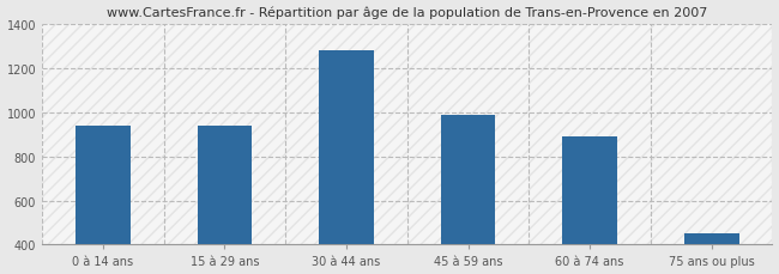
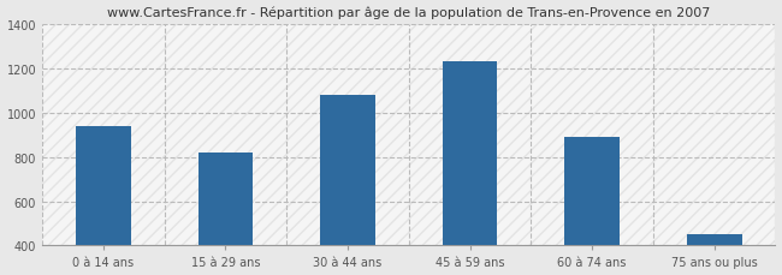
15 à 29 ans: 940 -> 820
30 à 44 ans: 1280 -> 1080
45 à 59 ans: 990 -> 1230
